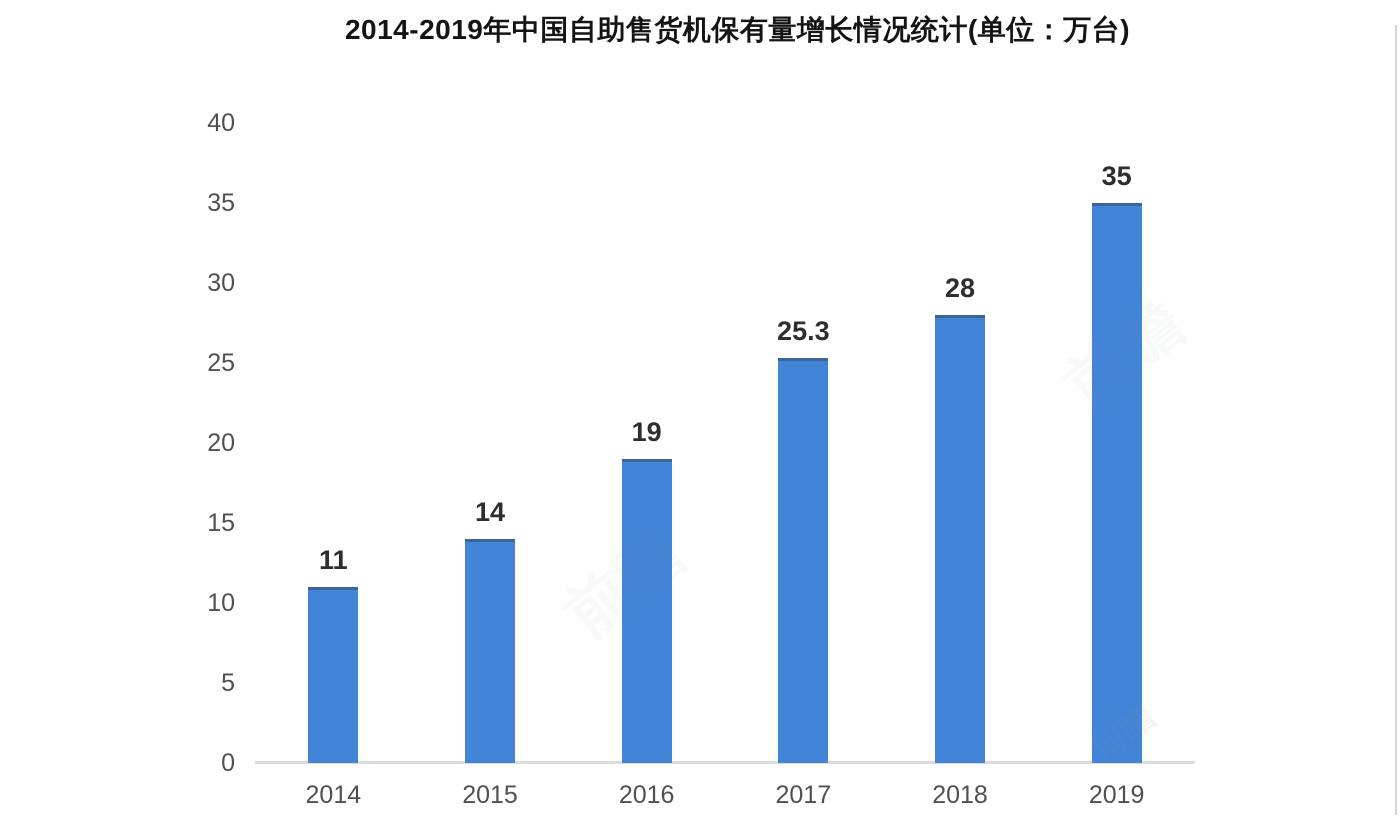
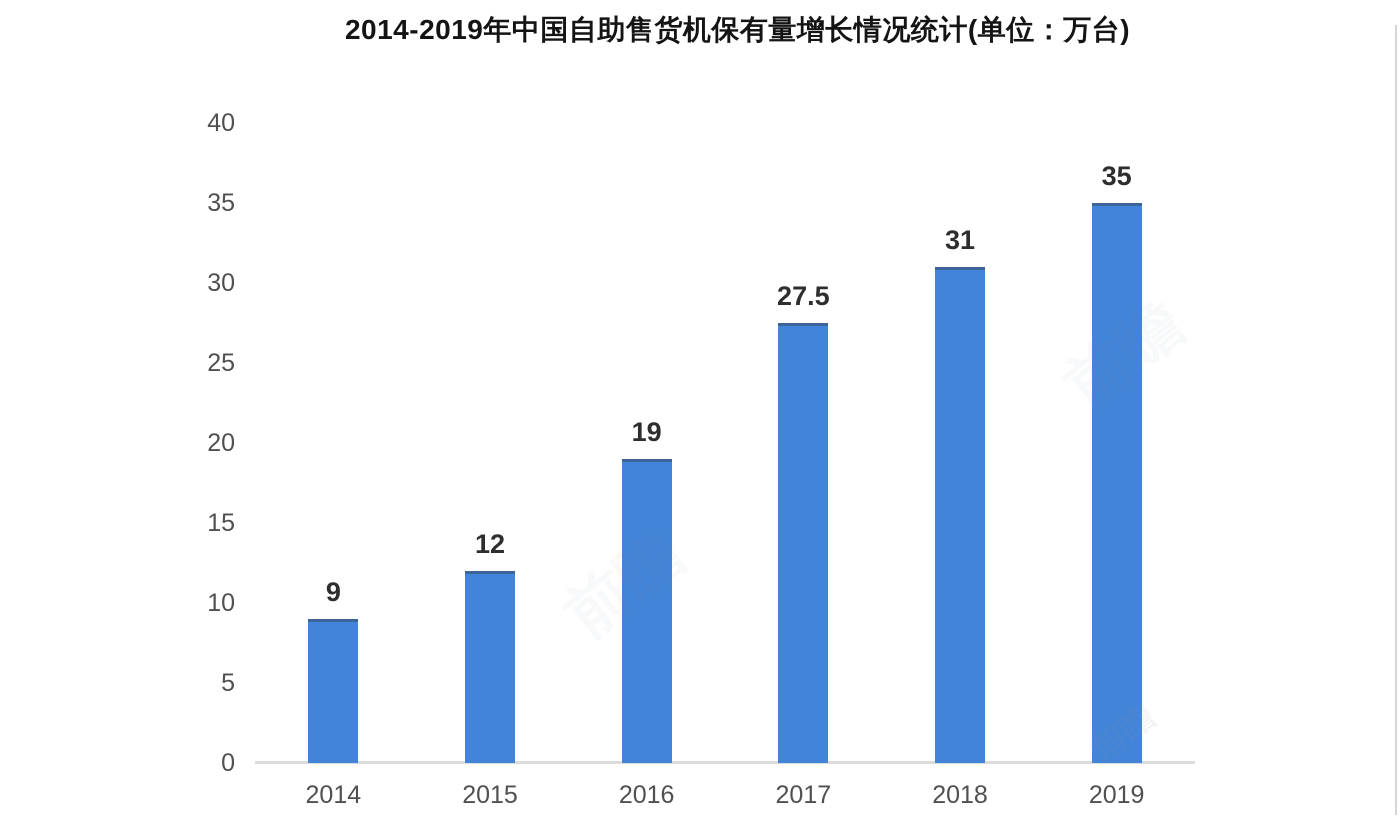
2014: 11 -> 9
2015: 14 -> 12
2017: 25.3 -> 27.5
2018: 28 -> 31
